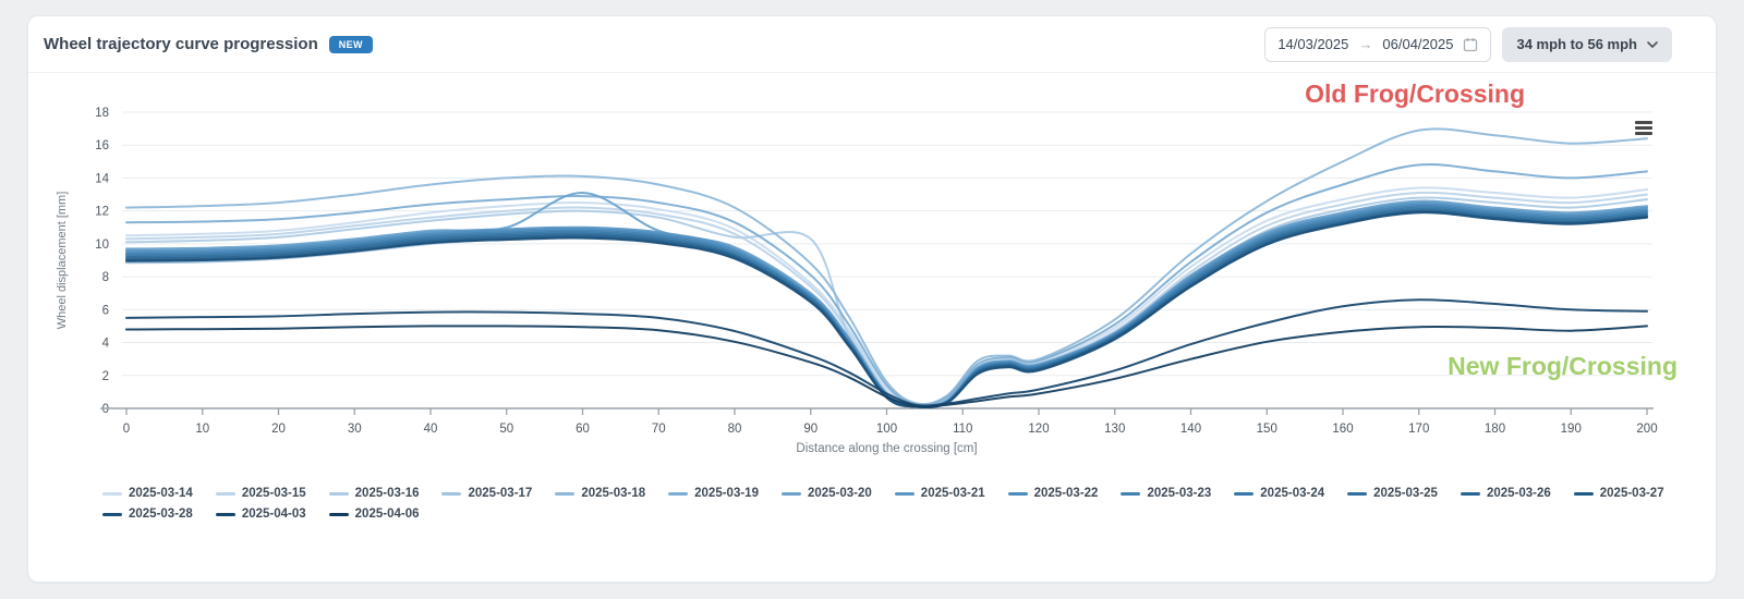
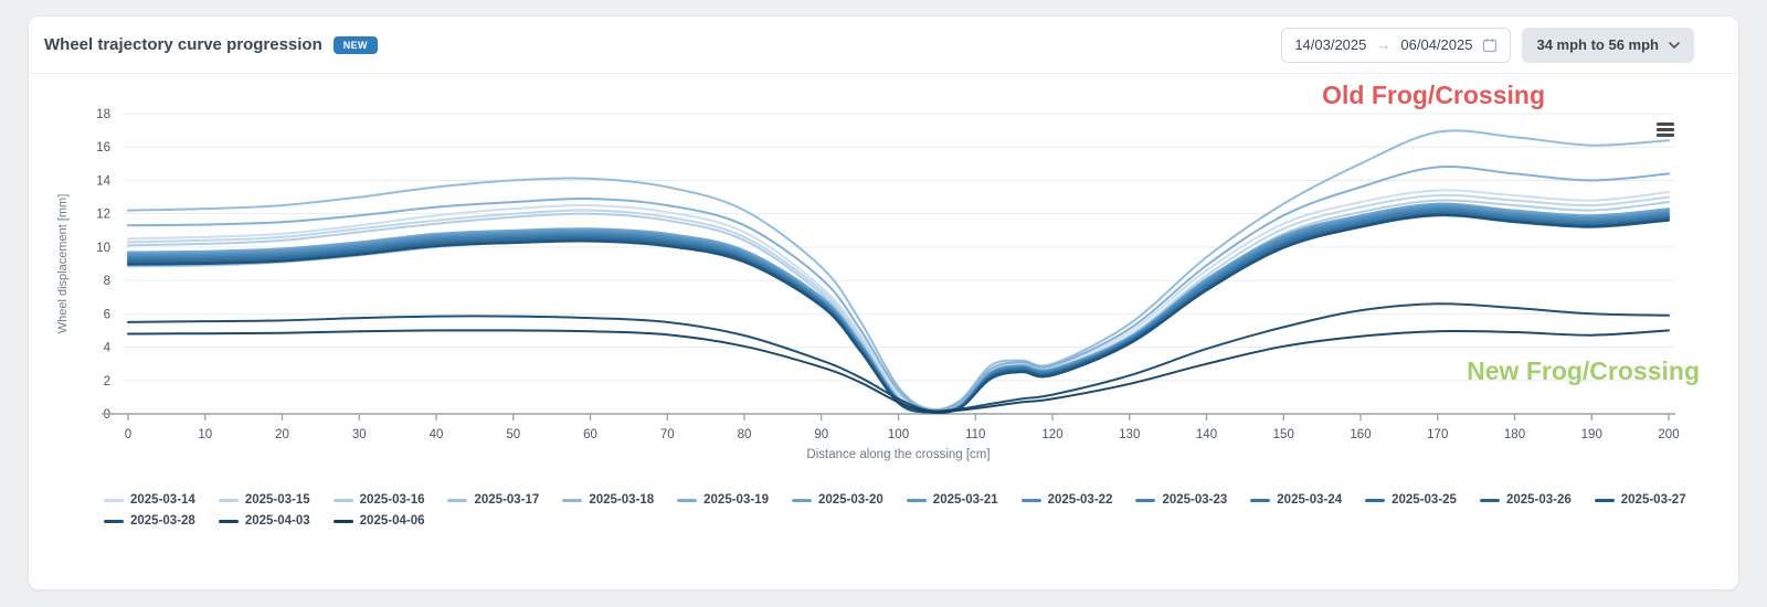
2025-03-20/60: 13.1 -> 11.1
2025-03-16/90: 10.3 -> 7.2
